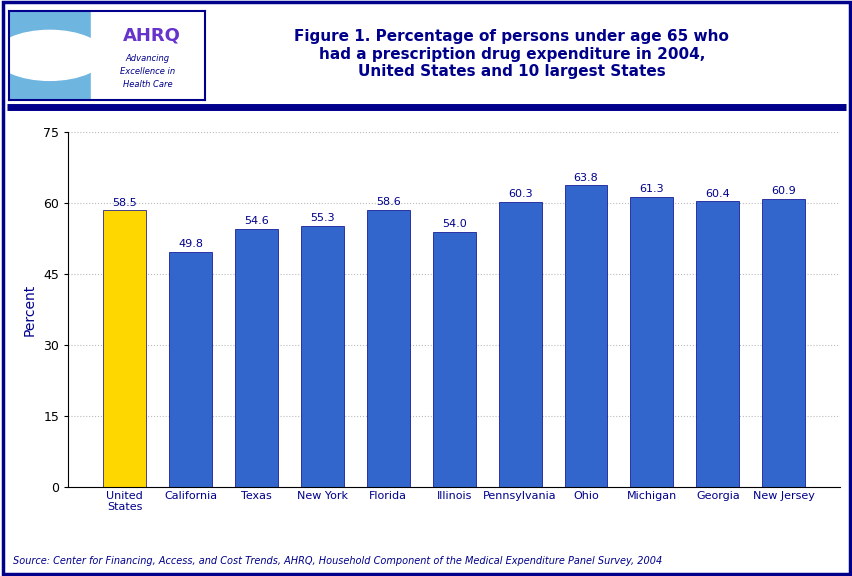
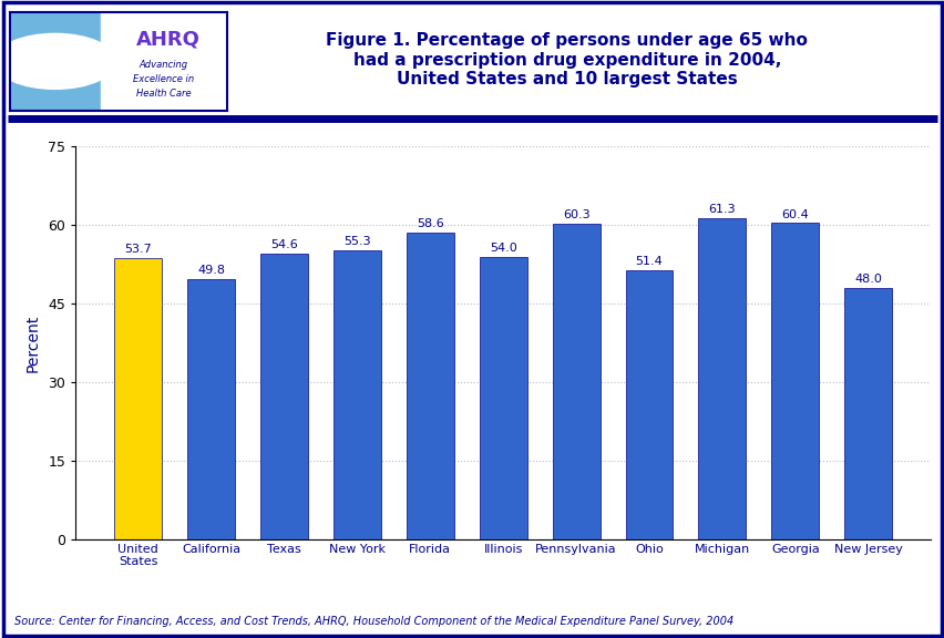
United States: 58.5 -> 53.7
Ohio: 63.8 -> 51.4
New Jersey: 60.9 -> 48.0
